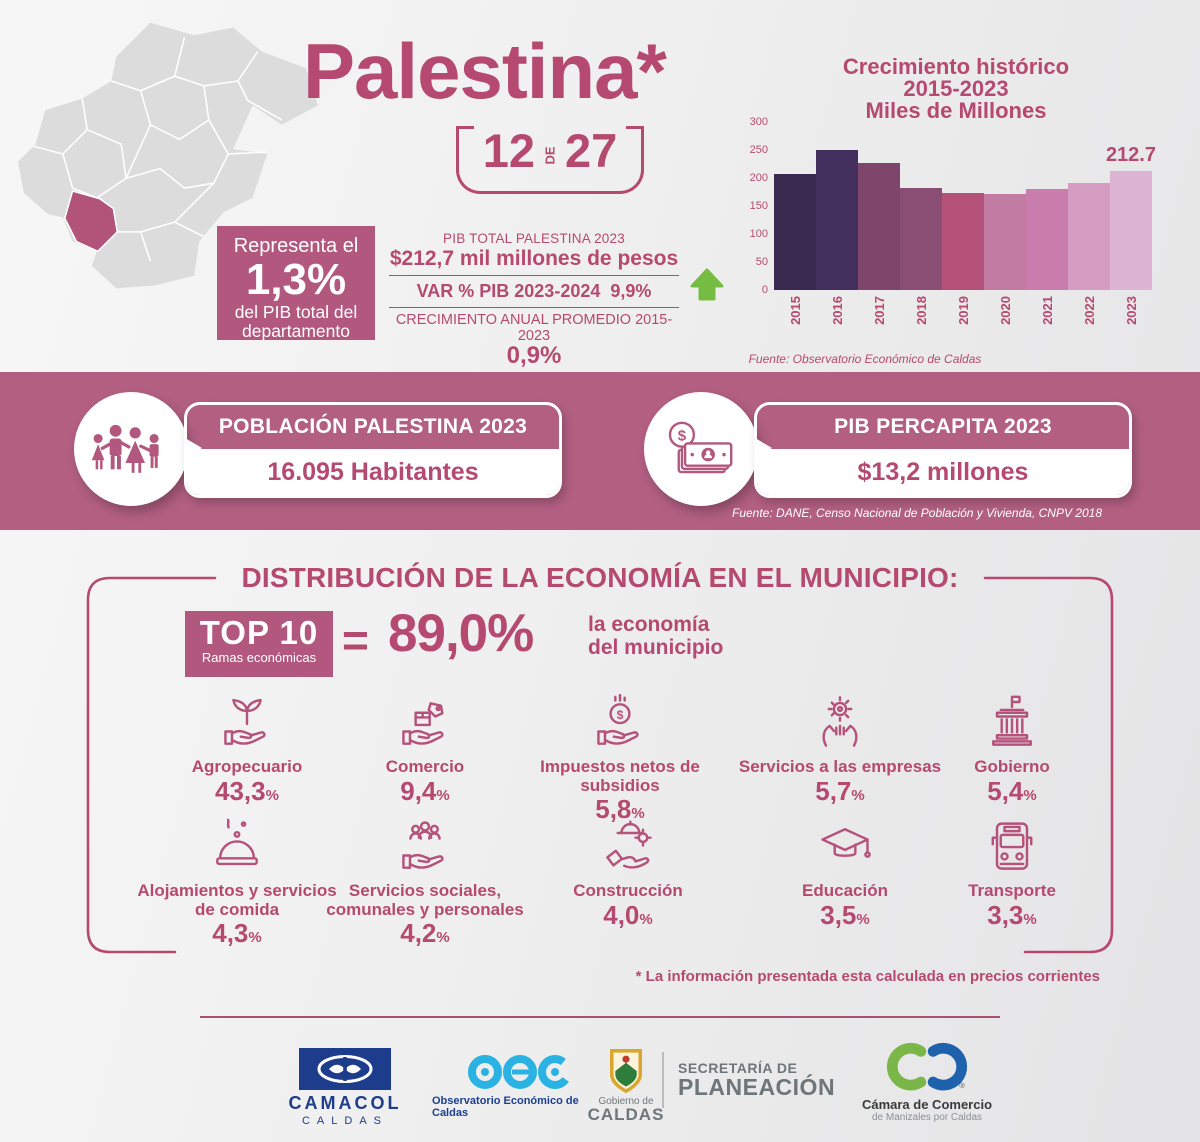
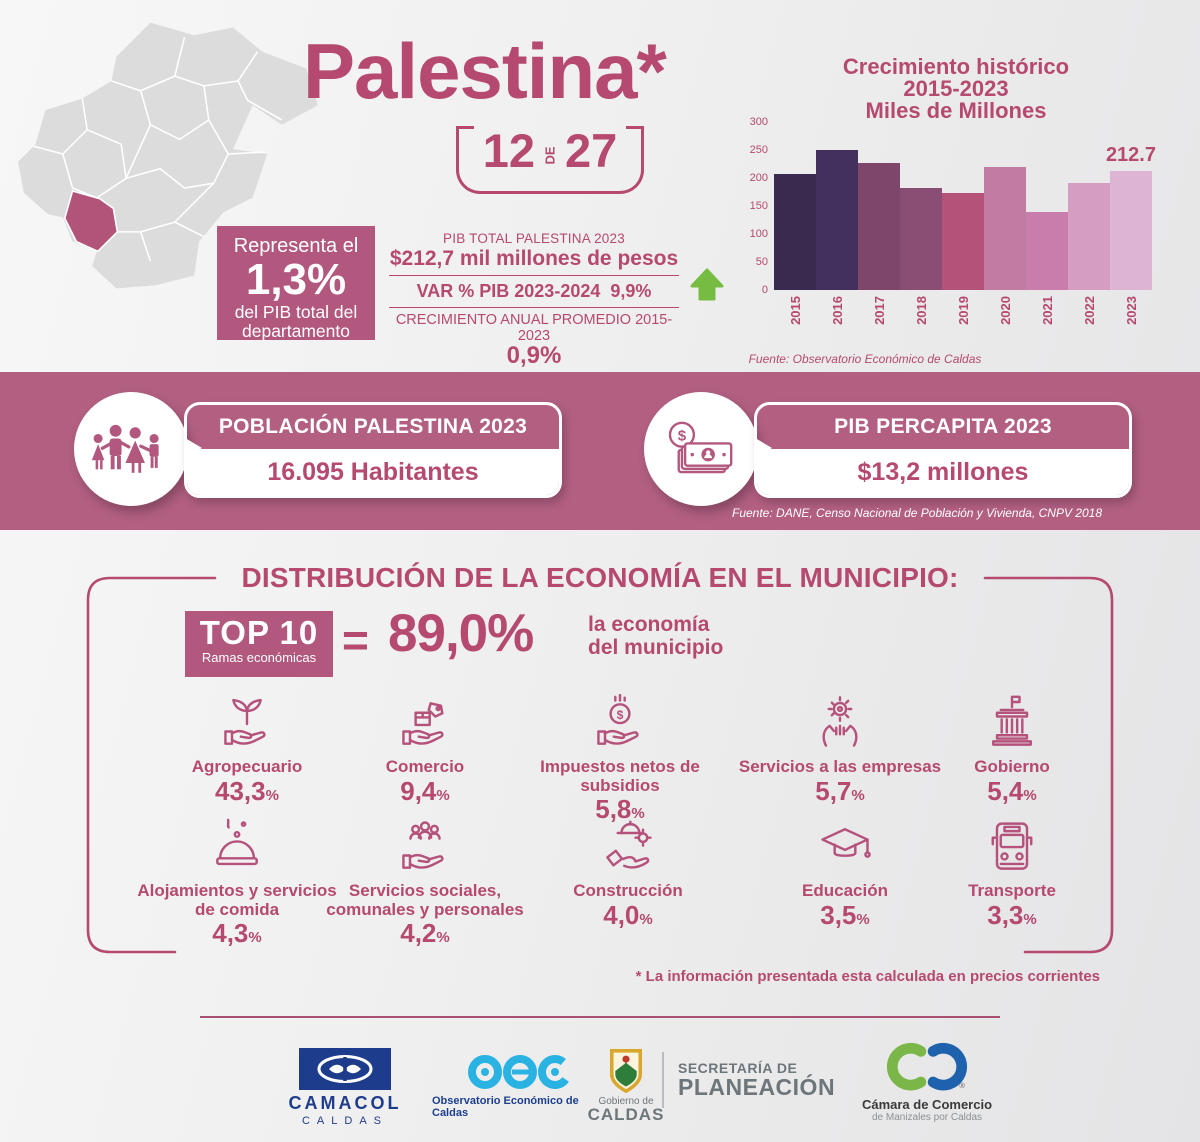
2020: 170 -> 220
2021: 180 -> 140
